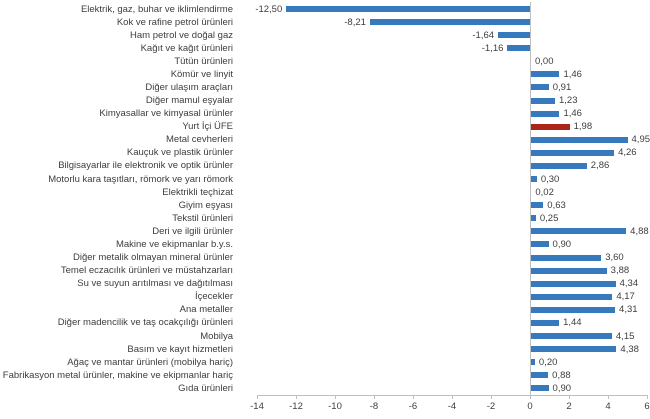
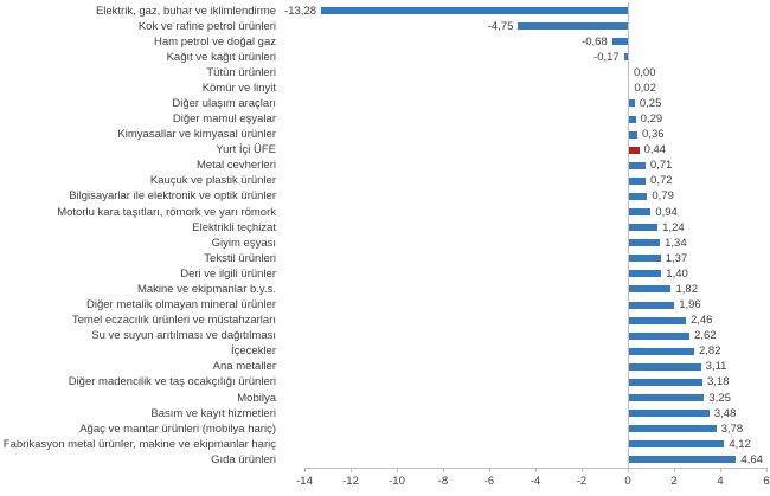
Elektrik, gaz, buhar ve iklimlendirme: -12,50 -> -13,28
Kok ve rafine petrol ürünleri: -8,21 -> -4,75
Ham petrol ve doğal gaz: -1,64 -> -0,68
Kağıt ve kağıt ürünleri: -1,16 -> -0,17
Kömür ve linyit: 1,46 -> 0,02
Diğer ulaşım araçları: 0,91 -> 0,25
Diğer mamul eşyalar: 1,23 -> 0,29
Kimyasallar ve kimyasal ürünler: 1,46 -> 0,36
Yurt İçi ÜFE: 1,98 -> 0,44
Metal cevherleri: 4,95 -> 0,71
Kauçuk ve plastik ürünler: 4,26 -> 0,72
Bilgisayarlar ile elektronik ve optik ürünler: 2,86 -> 0,79
Motorlu kara taşıtları, römork ve yarı römork: 0,30 -> 0,94
Elektrikli teçhizat: 0,02 -> 1,24
Giyim eşyası: 0,63 -> 1,34
Tekstil ürünleri: 0,25 -> 1,37
Deri ve ilgili ürünler: 4,88 -> 1,40
Makine ve ekipmanlar b.y.s.: 0,90 -> 1,82
Diğer metalik olmayan mineral ürünler: 3,60 -> 1,96
Temel eczacılık ürünleri ve müstahzarları: 3,88 -> 2,46
Su ve suyun arıtılması ve dağıtılması: 4,34 -> 2,62
İçecekler: 4,17 -> 2,82
Ana metaller: 4,31 -> 3,11
Diğer madencilik ve taş ocakçılığı ürünleri: 1,44 -> 3,18
Mobilya: 4,15 -> 3,25
Basım ve kayıt hizmetleri: 4,38 -> 3,48
Ağaç ve mantar ürünleri (mobilya hariç): 0,20 -> 3,78
Fabrikasyon metal ürünler, makine ve ekipmanlar hariç: 0,88 -> 4,12
Gıda ürünleri: 0,90 -> 4,64
